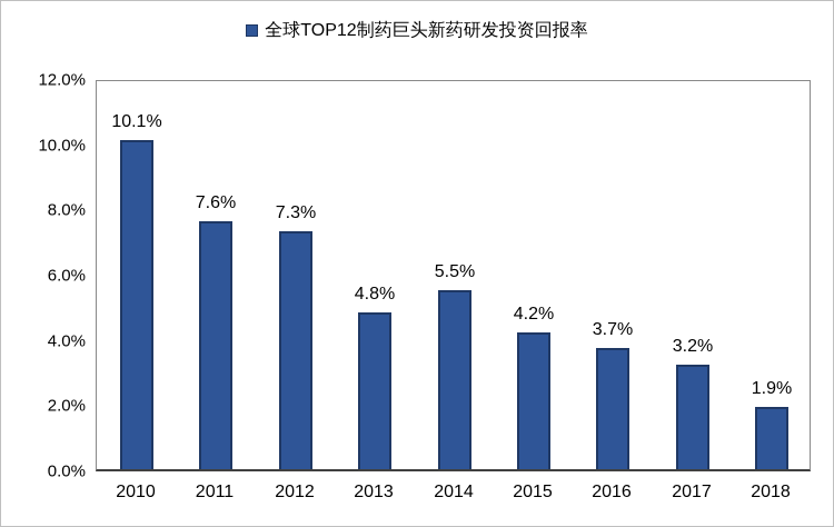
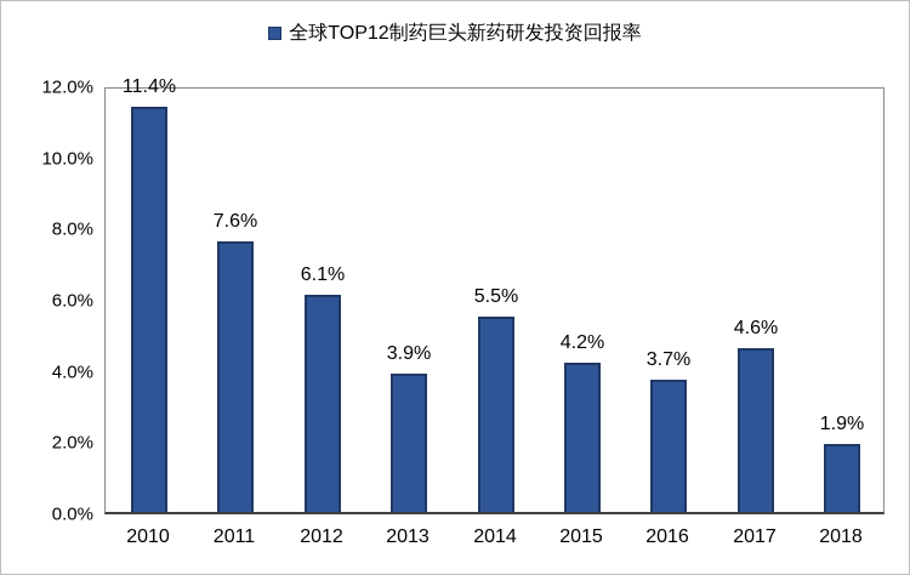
2010: 10.1% -> 11.4%
2012: 7.3% -> 6.1%
2013: 4.8% -> 3.9%
2017: 3.2% -> 4.6%
